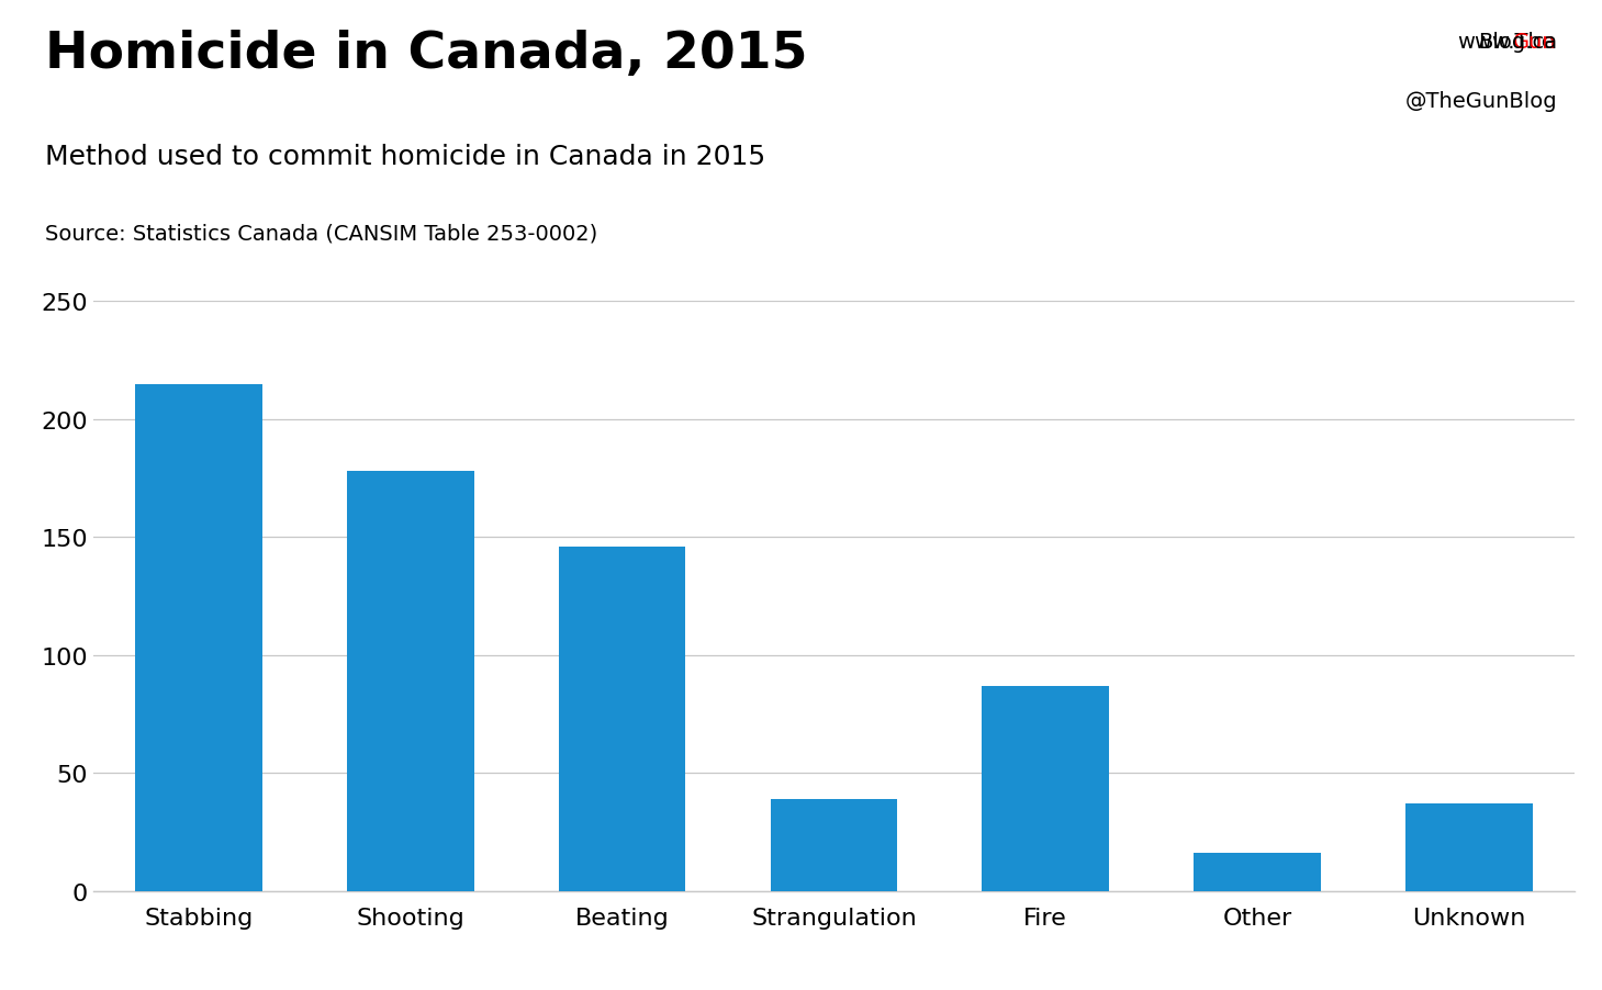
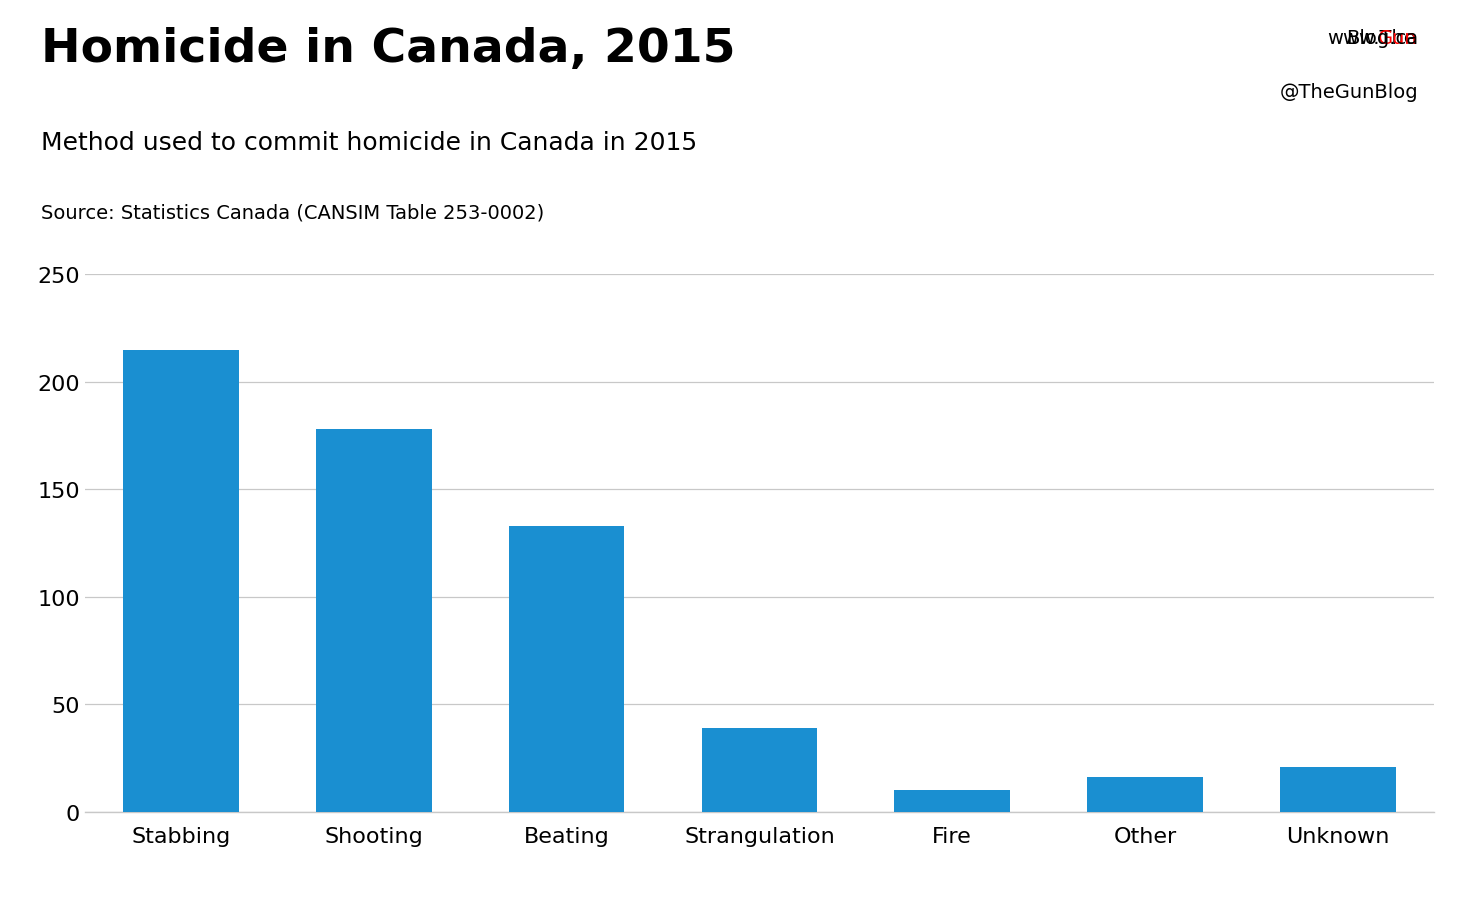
Beating: 146 -> 133
Fire: 87 -> 10
Unknown: 37 -> 21
